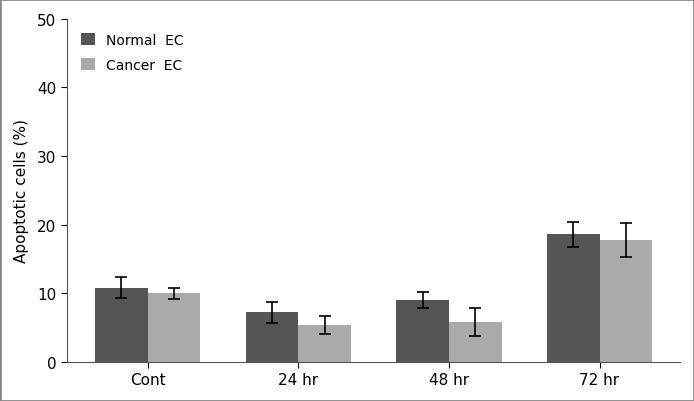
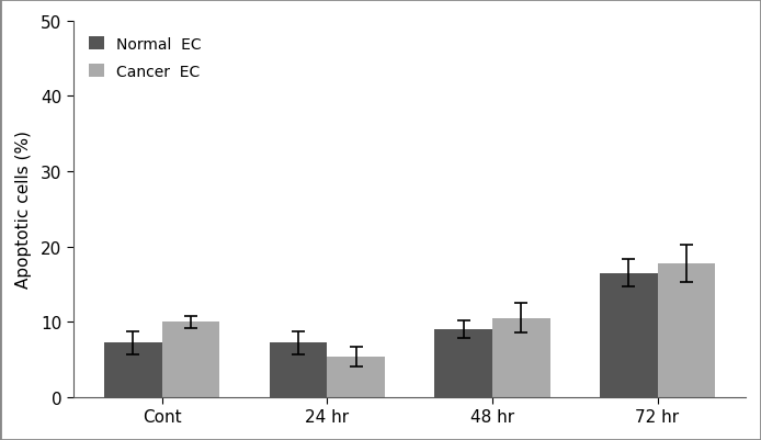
Normal EC/Cont: 10.8 -> 7.2
Cancer EC/48 hr: 5.8 -> 10.5
Normal EC/72 hr: 18.6 -> 16.5
